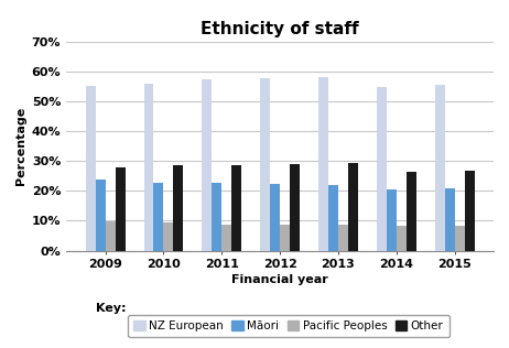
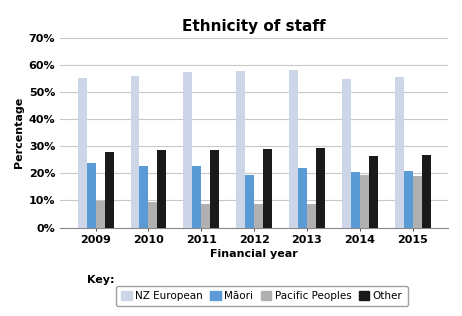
Māori/2012: 22.5% -> 19.5%
Pacific Peoples/2014: 8.3% -> 19.5%
Pacific Peoples/2015: 8.3% -> 19.0%
